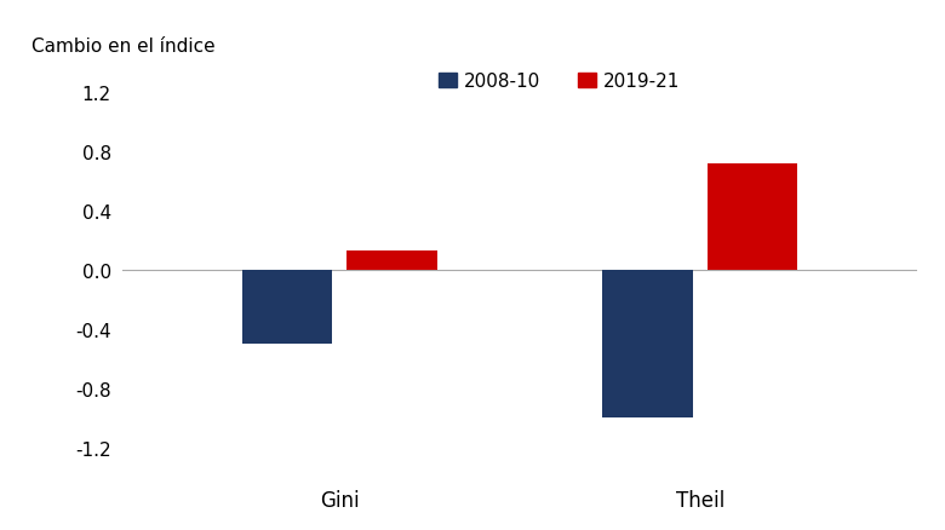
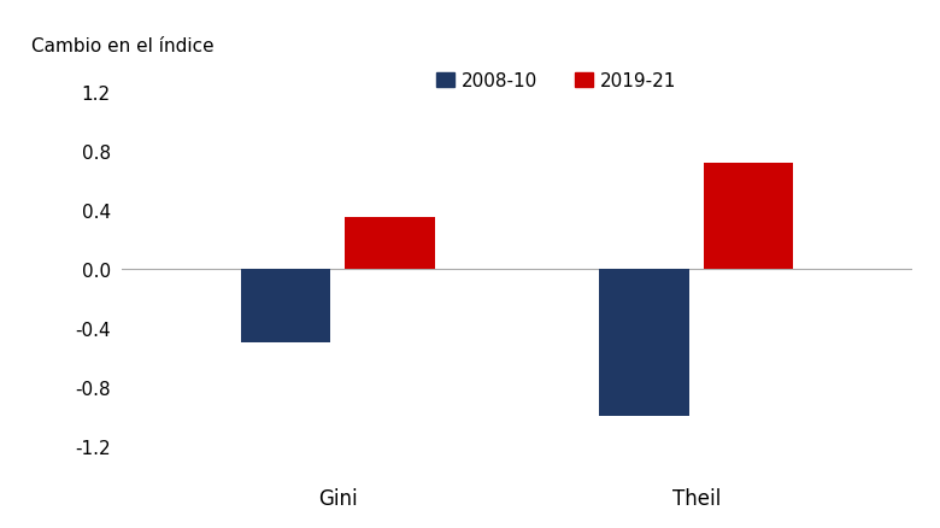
2019-21/Gini: 0.13 -> 0.35
